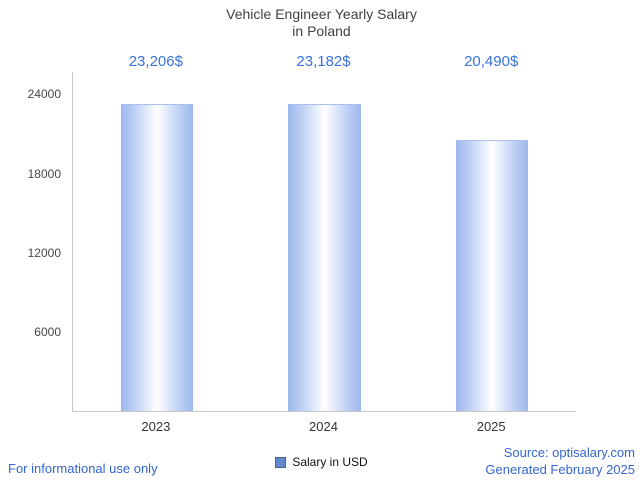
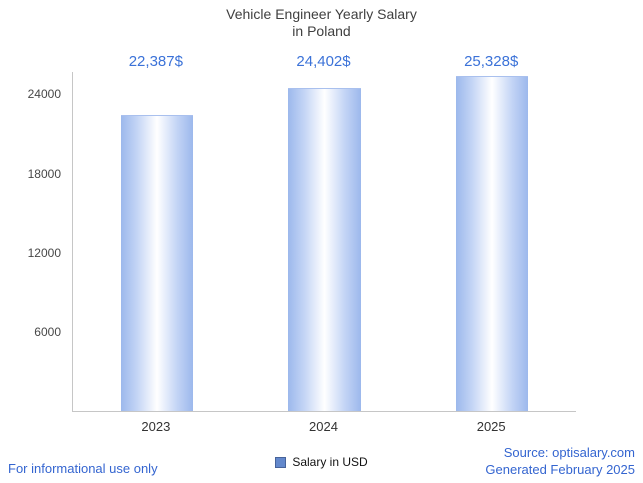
2023: 23,206 -> 22,387
2024: 23,182 -> 24,402
2025: 20,490 -> 25,328
